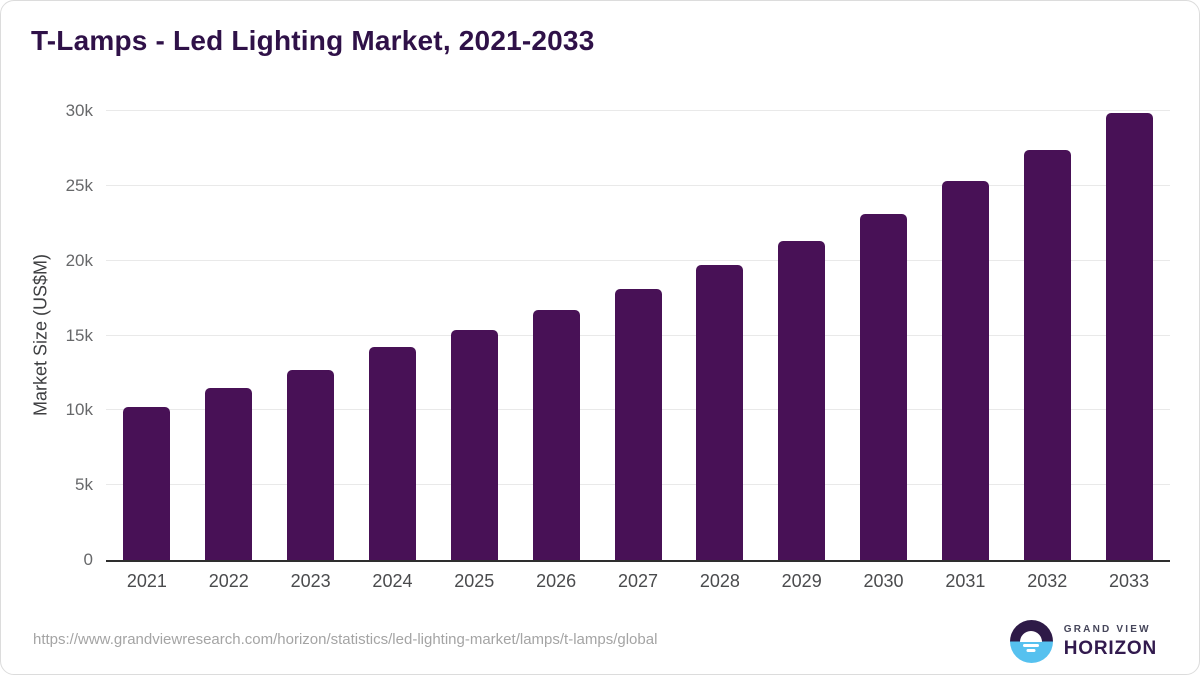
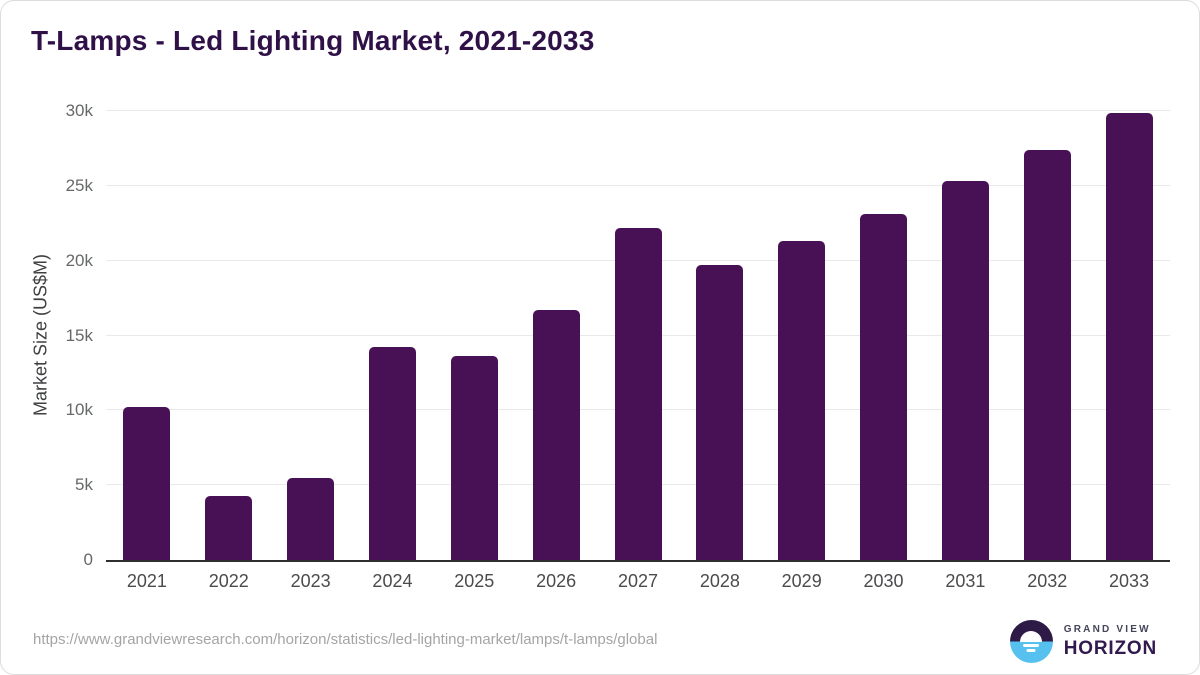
2022: 11.5k -> 4.3k
2023: 12.7k -> 5.5k
2025: 15.4k -> 13.6k
2027: 18.1k -> 22.2k
